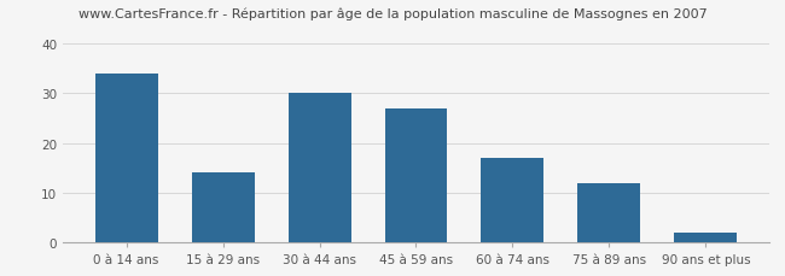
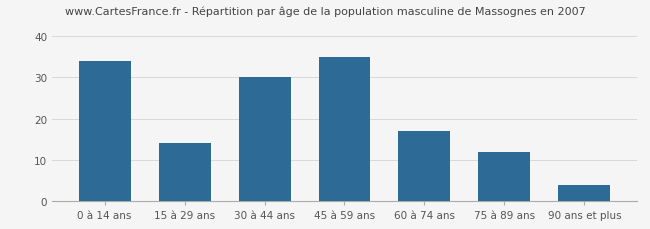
45 à 59 ans: 27 -> 35
90 ans et plus: 2 -> 4
